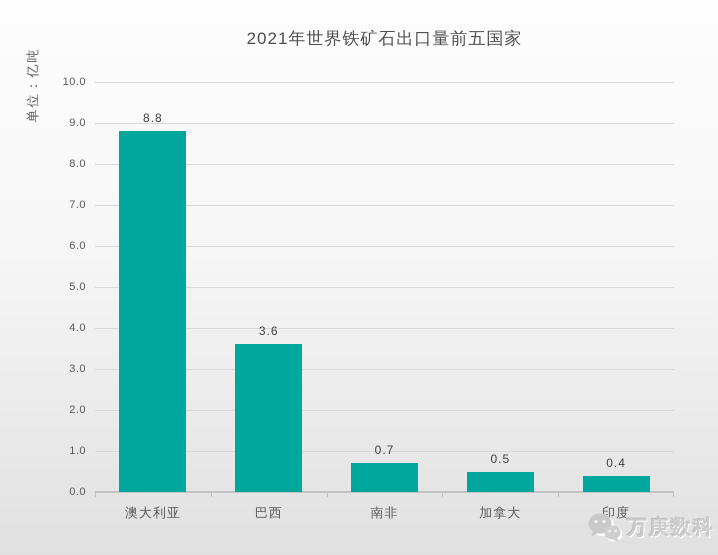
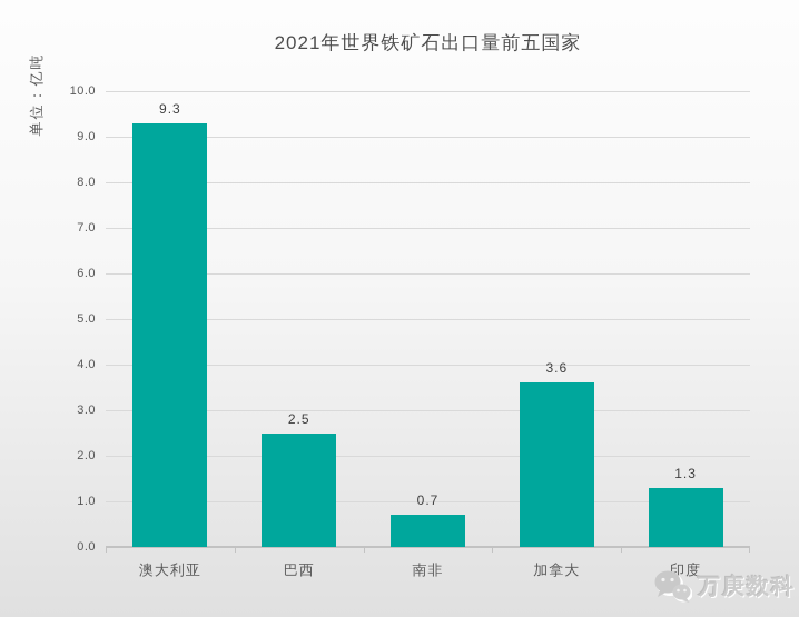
澳大利亚: 8.8 -> 9.3
巴西: 3.6 -> 2.5
加拿大: 0.5 -> 3.6
印度: 0.4 -> 1.3
